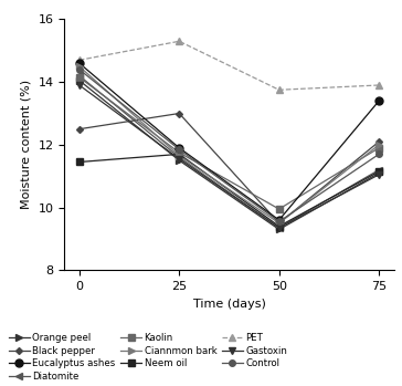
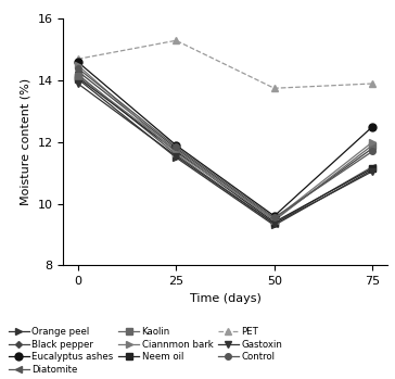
Neem oil/0: 11.45 -> 14.10
Black pepper/0: 12.5 -> 14.3
Black pepper/25: 13.0 -> 11.8
Kaolin/50: 9.95 -> 9.45
Black pepper/75: 12.1 -> 11.8
Eucalyptus ashes/75: 13.4 -> 12.5
